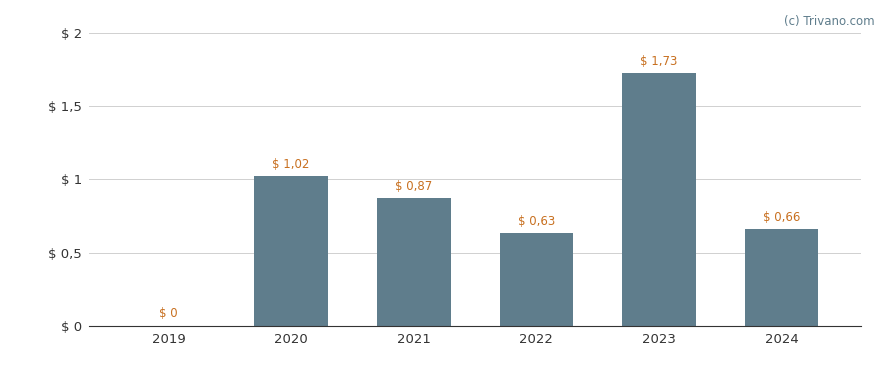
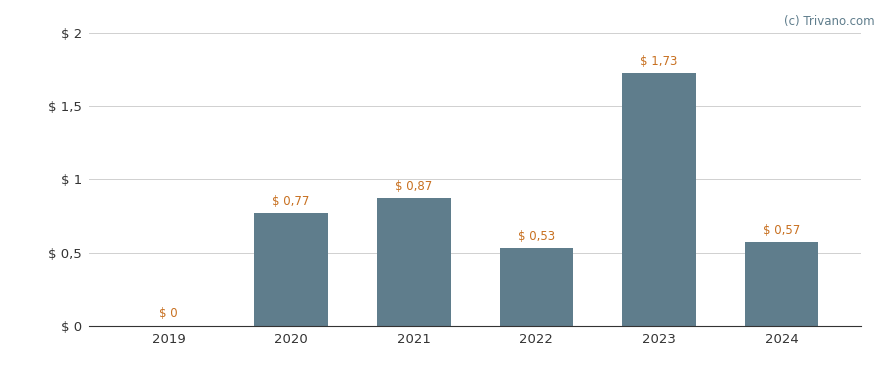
2020: 1,02 -> 0,77
2022: 0,63 -> 0,53
2024: 0,66 -> 0,57
